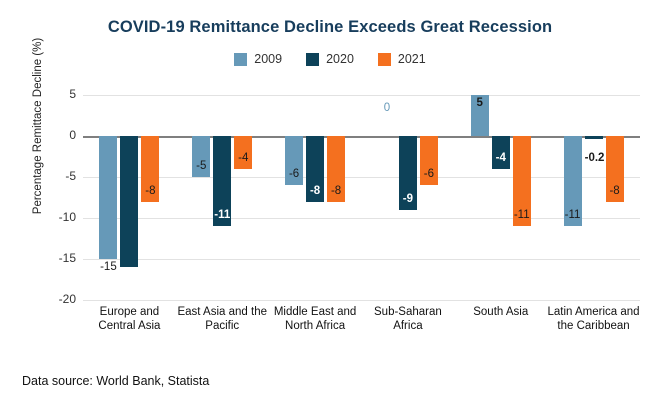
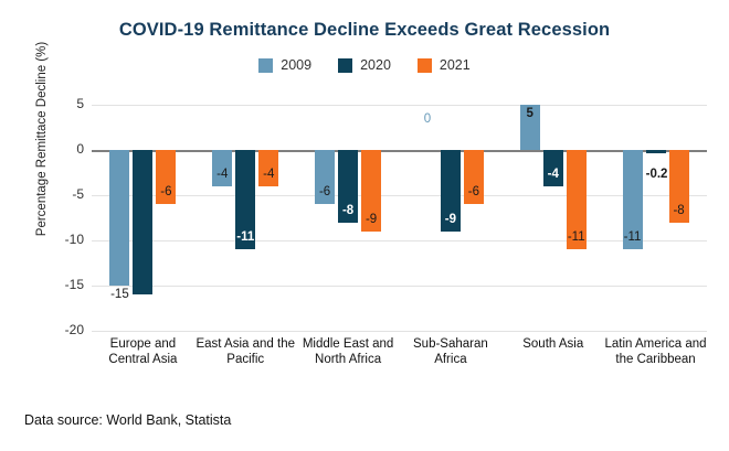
2021/Europe and Central Asia: -8 -> -6
2009/East Asia and the Pacific: -5 -> -4
2021/Middle East and North Africa: -8 -> -9
